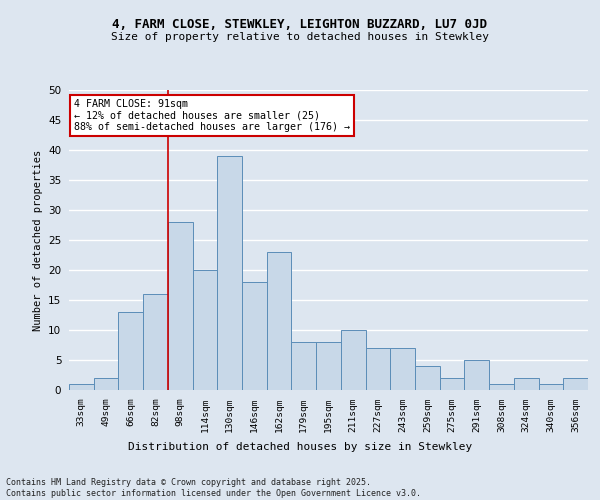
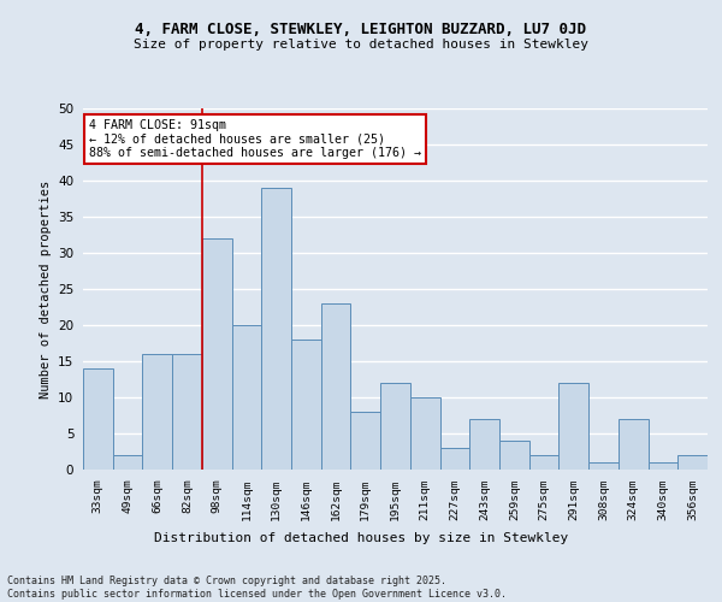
33sqm: 1 -> 14
66sqm: 13 -> 16
98sqm: 28 -> 32
195sqm: 8 -> 12
227sqm: 7 -> 3
291sqm: 5 -> 12
324sqm: 2 -> 7
